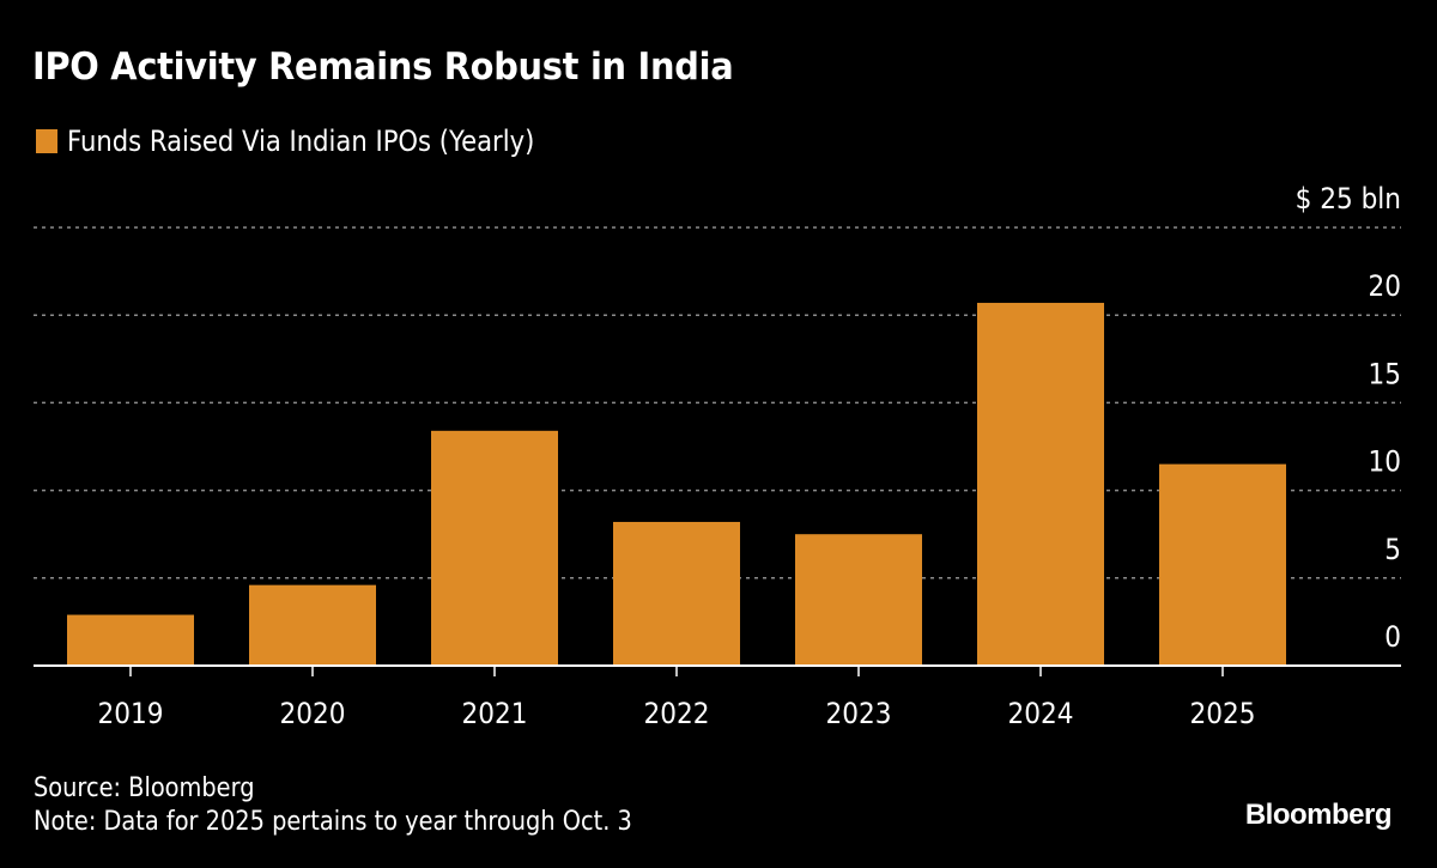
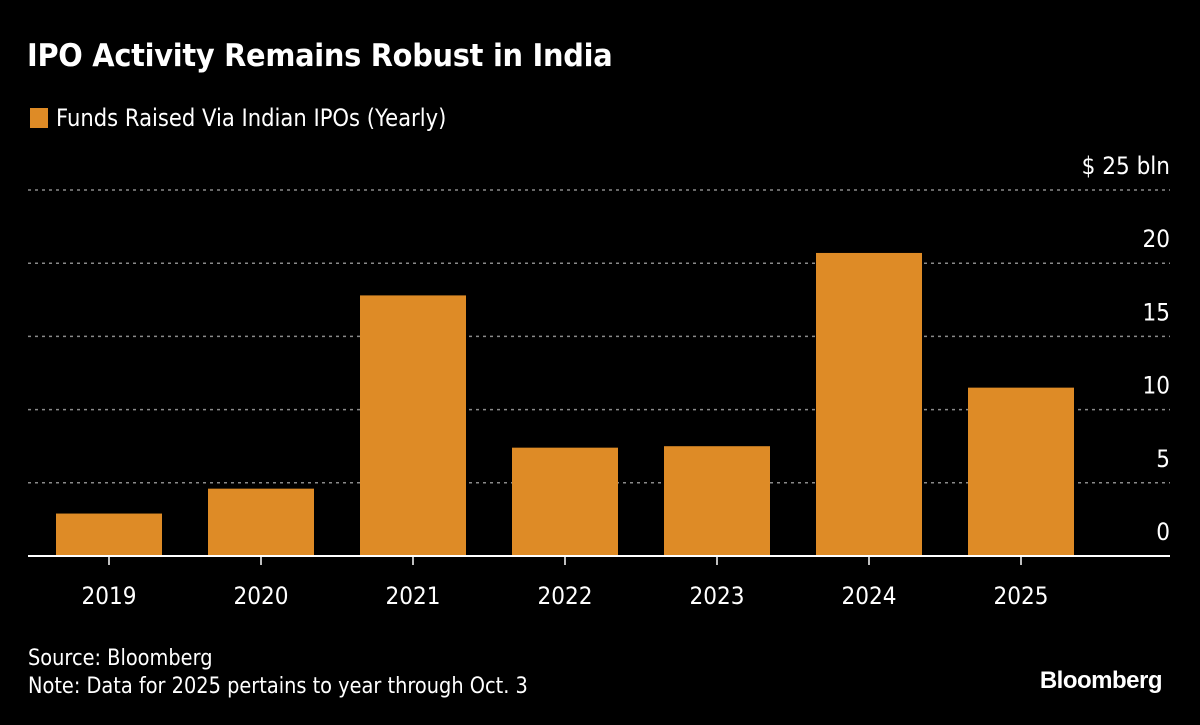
2021: 13.4 -> 17.8
2022: 8.2 -> 7.4
